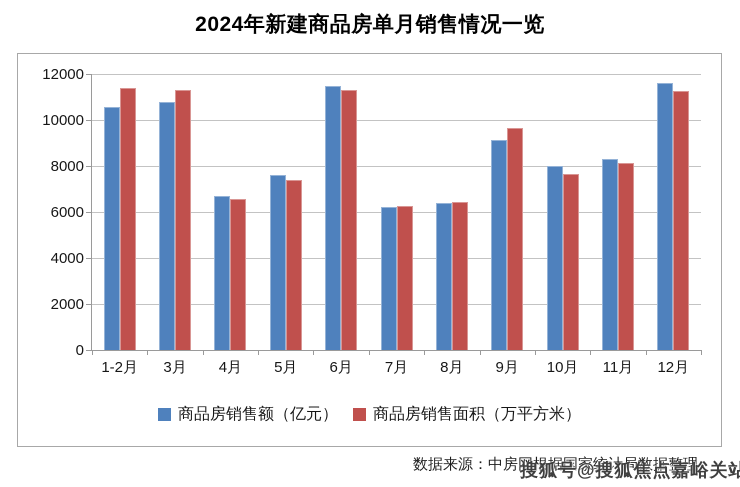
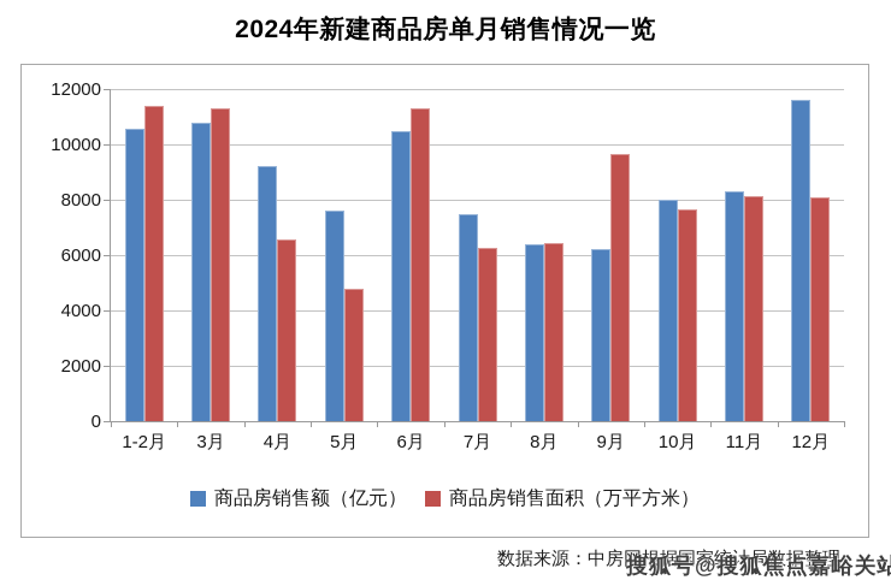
商品房销售额（亿元）/4月: 6700 -> 9200
商品房销售面积（万平方米）/5月: 7400 -> 4800
商品房销售额（亿元）/6月: 11500 -> 10500
商品房销售额（亿元）/7月: 6200 -> 7500
商品房销售额（亿元）/9月: 9200 -> 6200
商品房销售面积（万平方米）/12月: 11200 -> 8100
